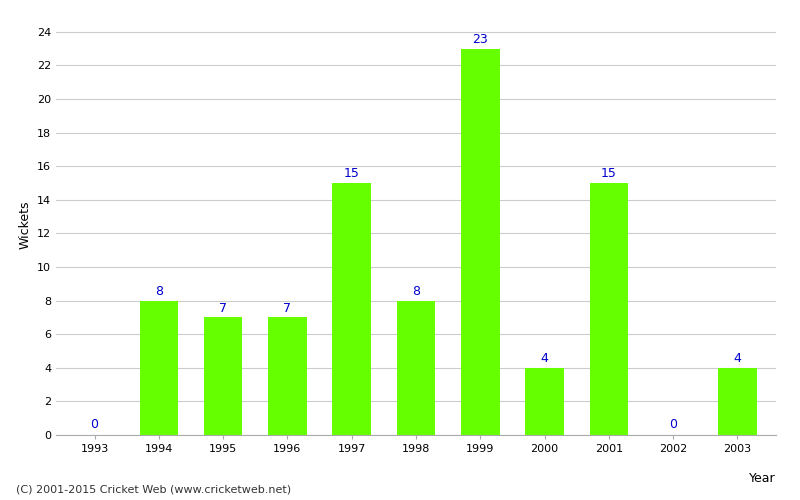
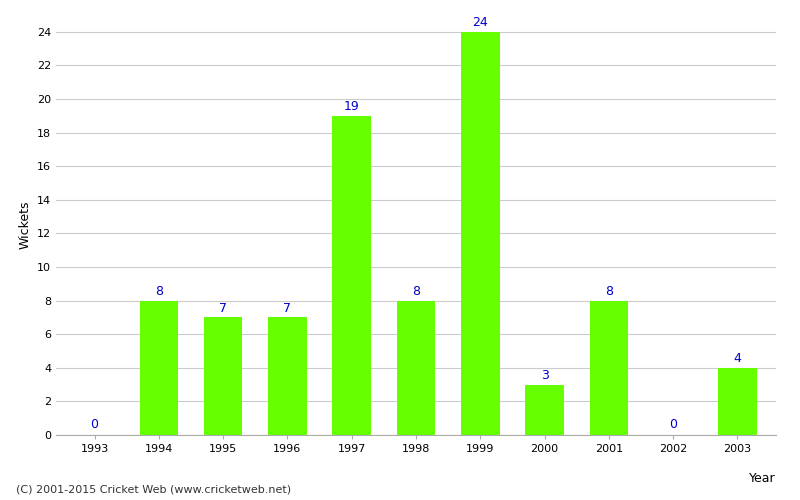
1997: 15 -> 19
1999: 23 -> 24
2000: 4 -> 3
2001: 15 -> 8
